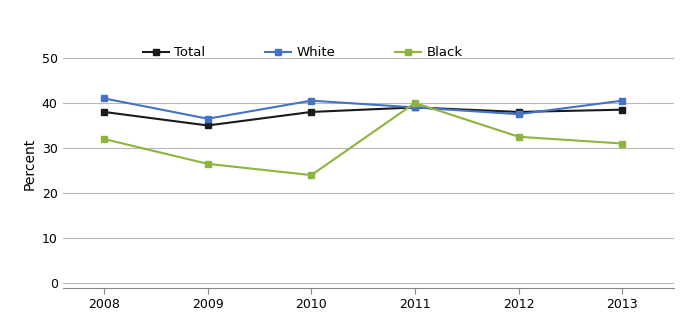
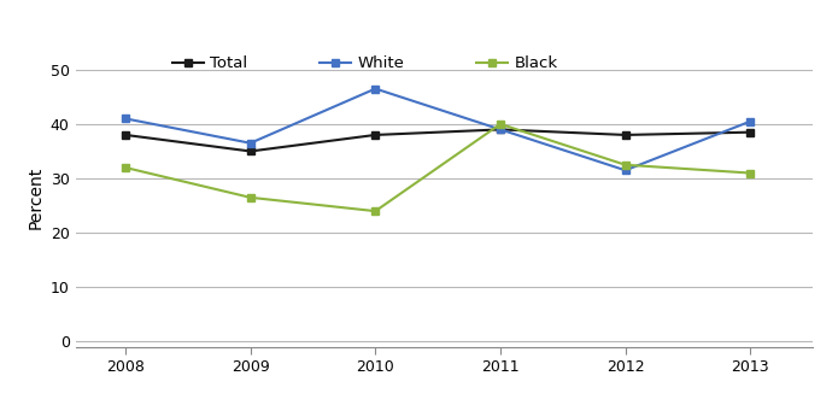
White/2010: 40.5 -> 46.5
White/2012: 37.5 -> 31.5
